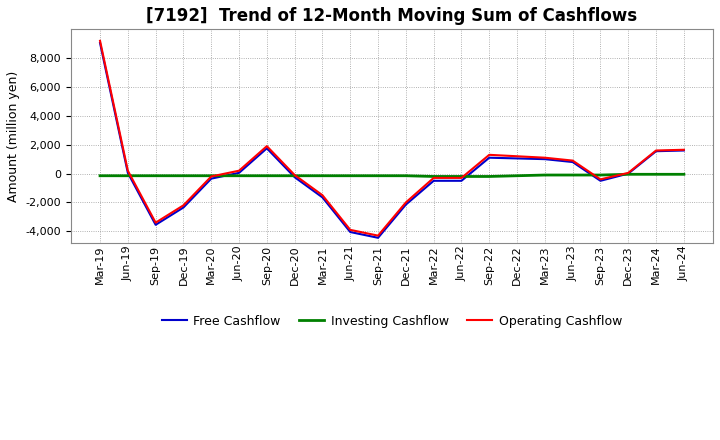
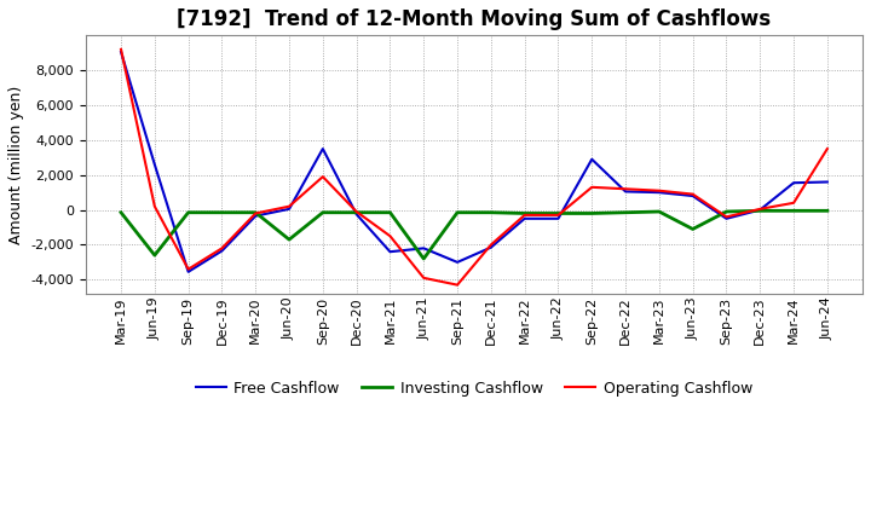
Investing Cashflow/Jun-19: -200 -> -2,600
Free Cashflow/Jun-19: 0 -> 2,600
Investing Cashflow/Jun-20: -200 -> -1,700
Free Cashflow/Sep-20: 1,800 -> 3,500
Free Cashflow/Mar-21: -1,600 -> -2,400
Investing Cashflow/Jun-21: -200 -> -2,800
Free Cashflow/Jun-21: -4,000 -> -2,200
Free Cashflow/Sep-21: -4,400 -> -3,000
Free Cashflow/Sep-22: 1,100 -> 2,900
Investing Cashflow/Jun-23: -100 -> -1,100
Operating Cashflow/Mar-24: 1,600 -> 400
Operating Cashflow/Jun-24: 1,600 -> 3,500
